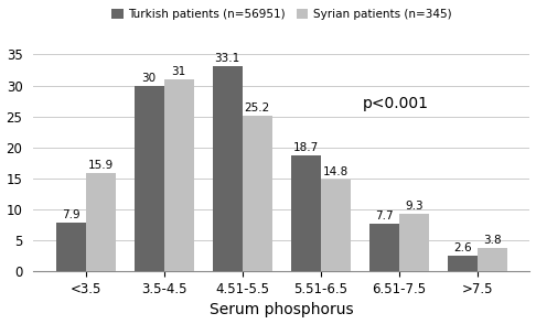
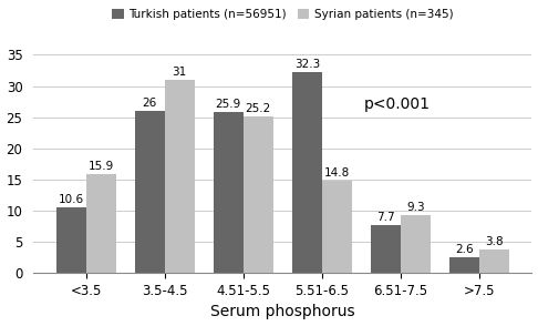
Turkish patients (n=56951)/<3.5: 7.9 -> 10.6
Turkish patients (n=56951)/3.5-4.5: 30 -> 26
Turkish patients (n=56951)/4.51-5.5: 33.1 -> 25.9
Turkish patients (n=56951)/5.51-6.5: 18.7 -> 32.3
